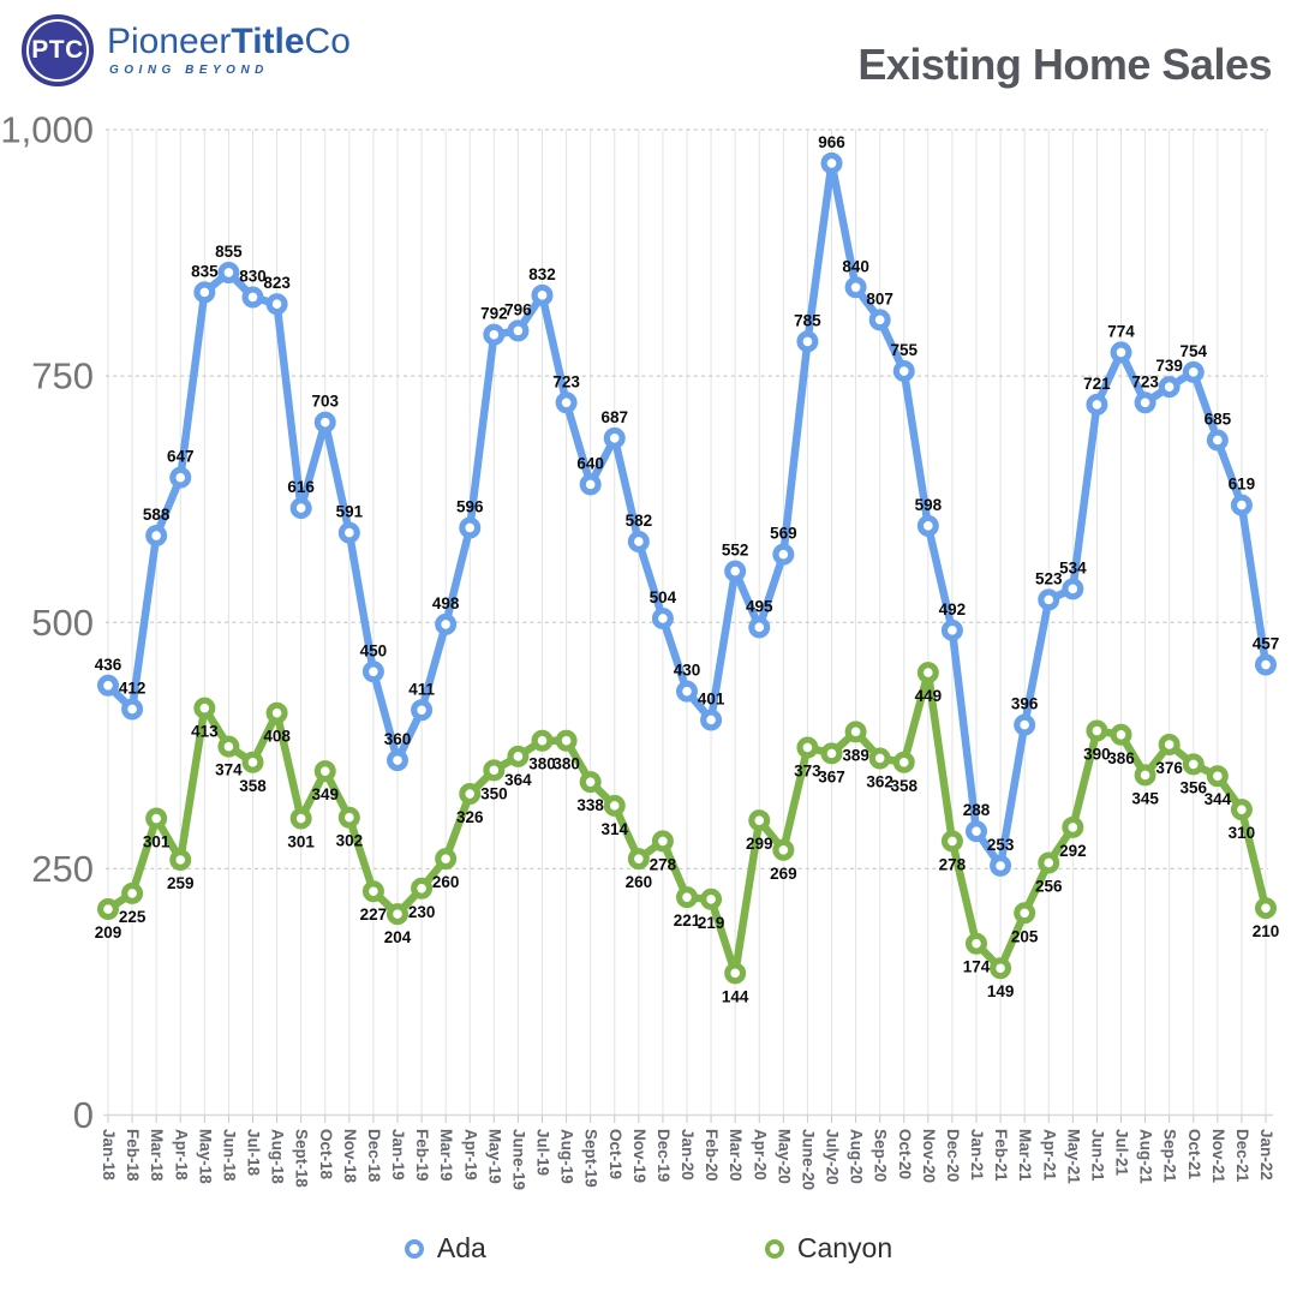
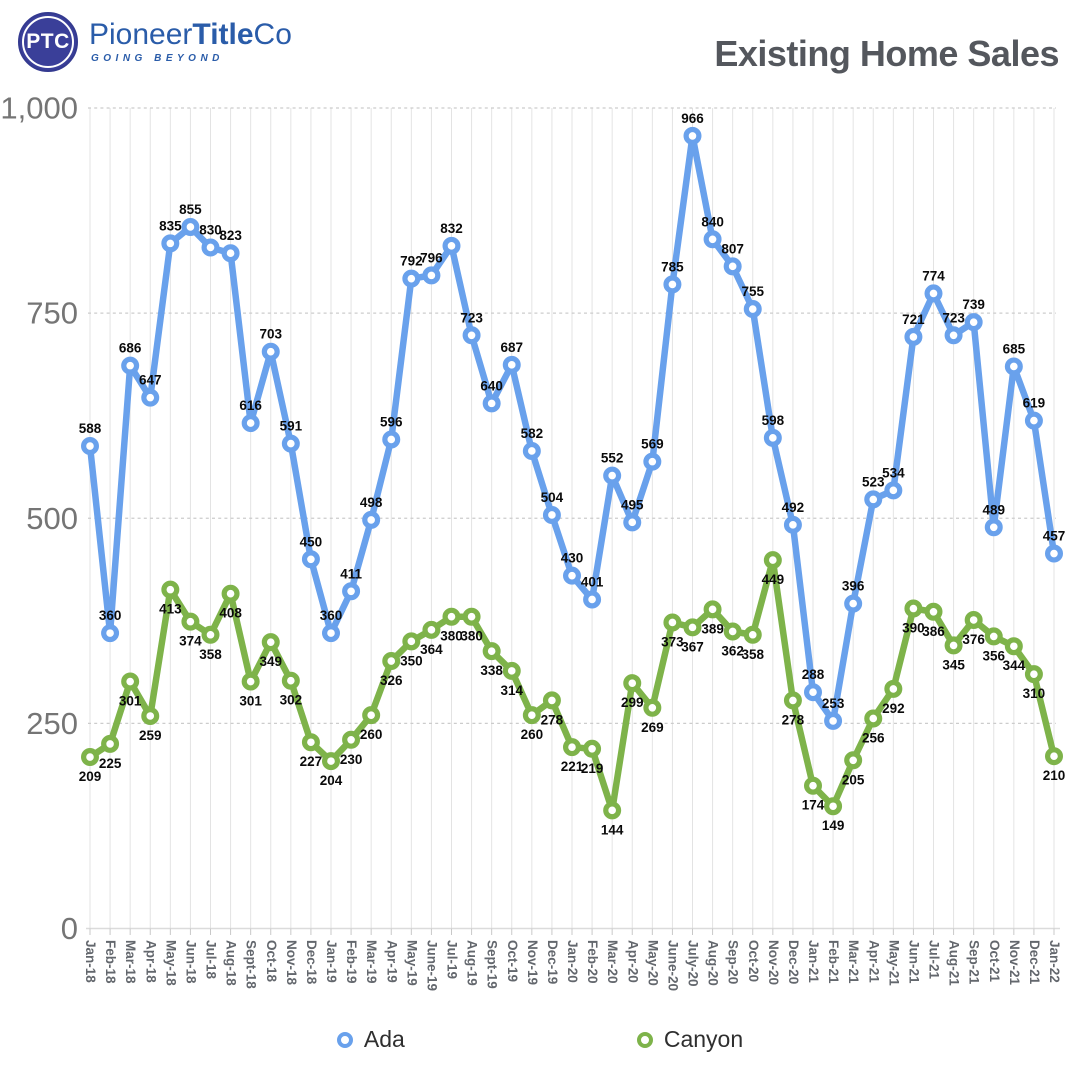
Ada/Jan-18: 436 -> 588
Ada/Feb-18: 412 -> 360
Ada/Mar-18: 588 -> 686
Ada/Oct-21: 754 -> 489
